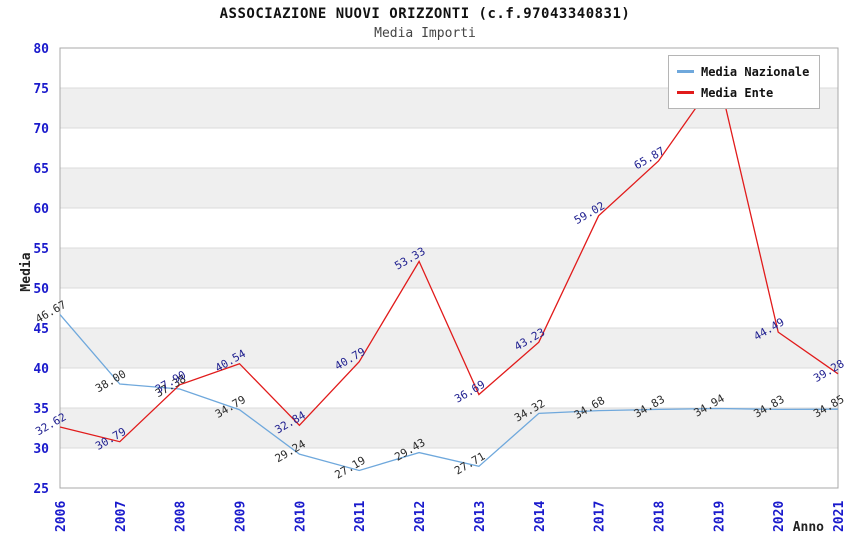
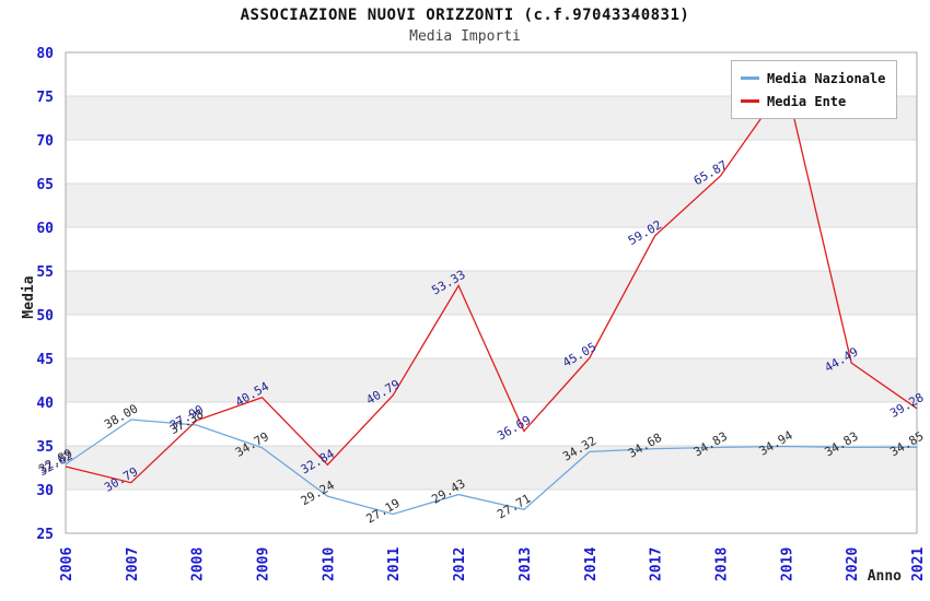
Media Nazionale/2006: 46.67 -> 32.89
Media Ente/2014: 43.23 -> 45.05
